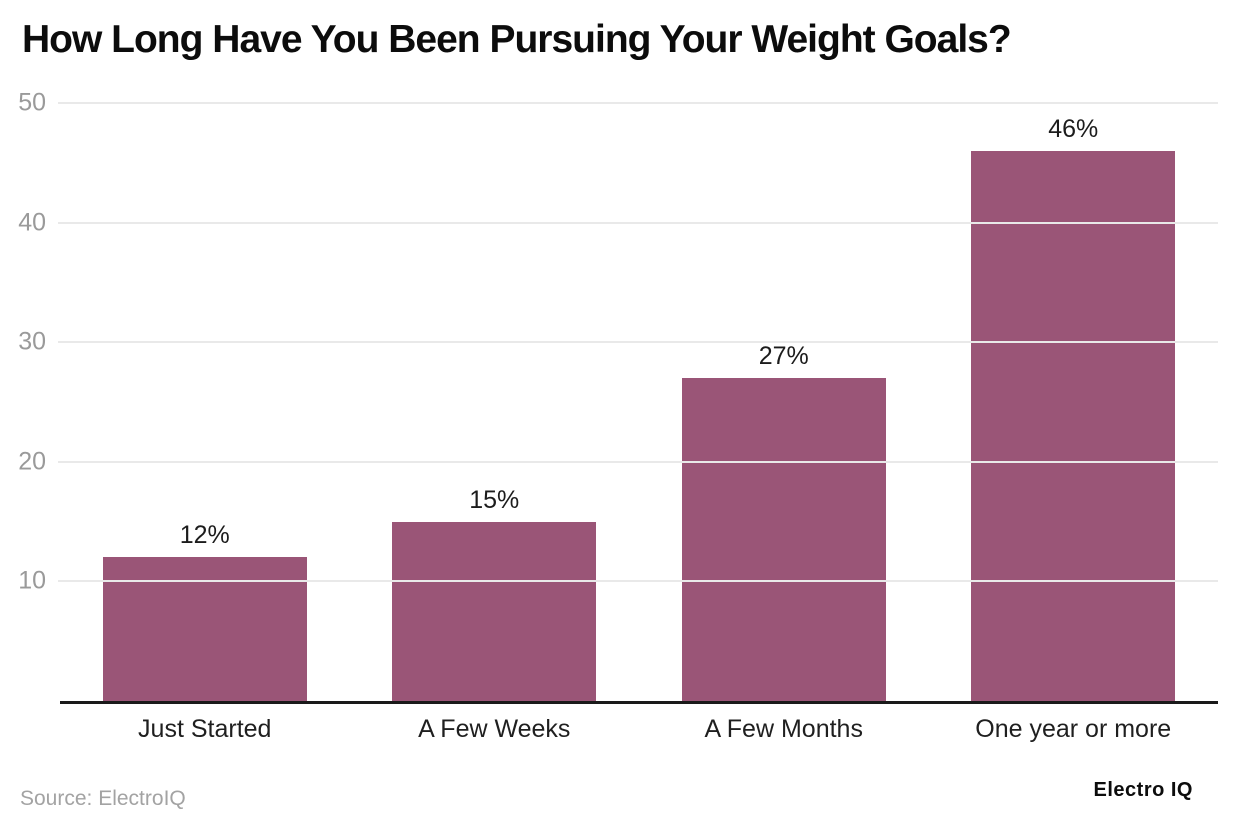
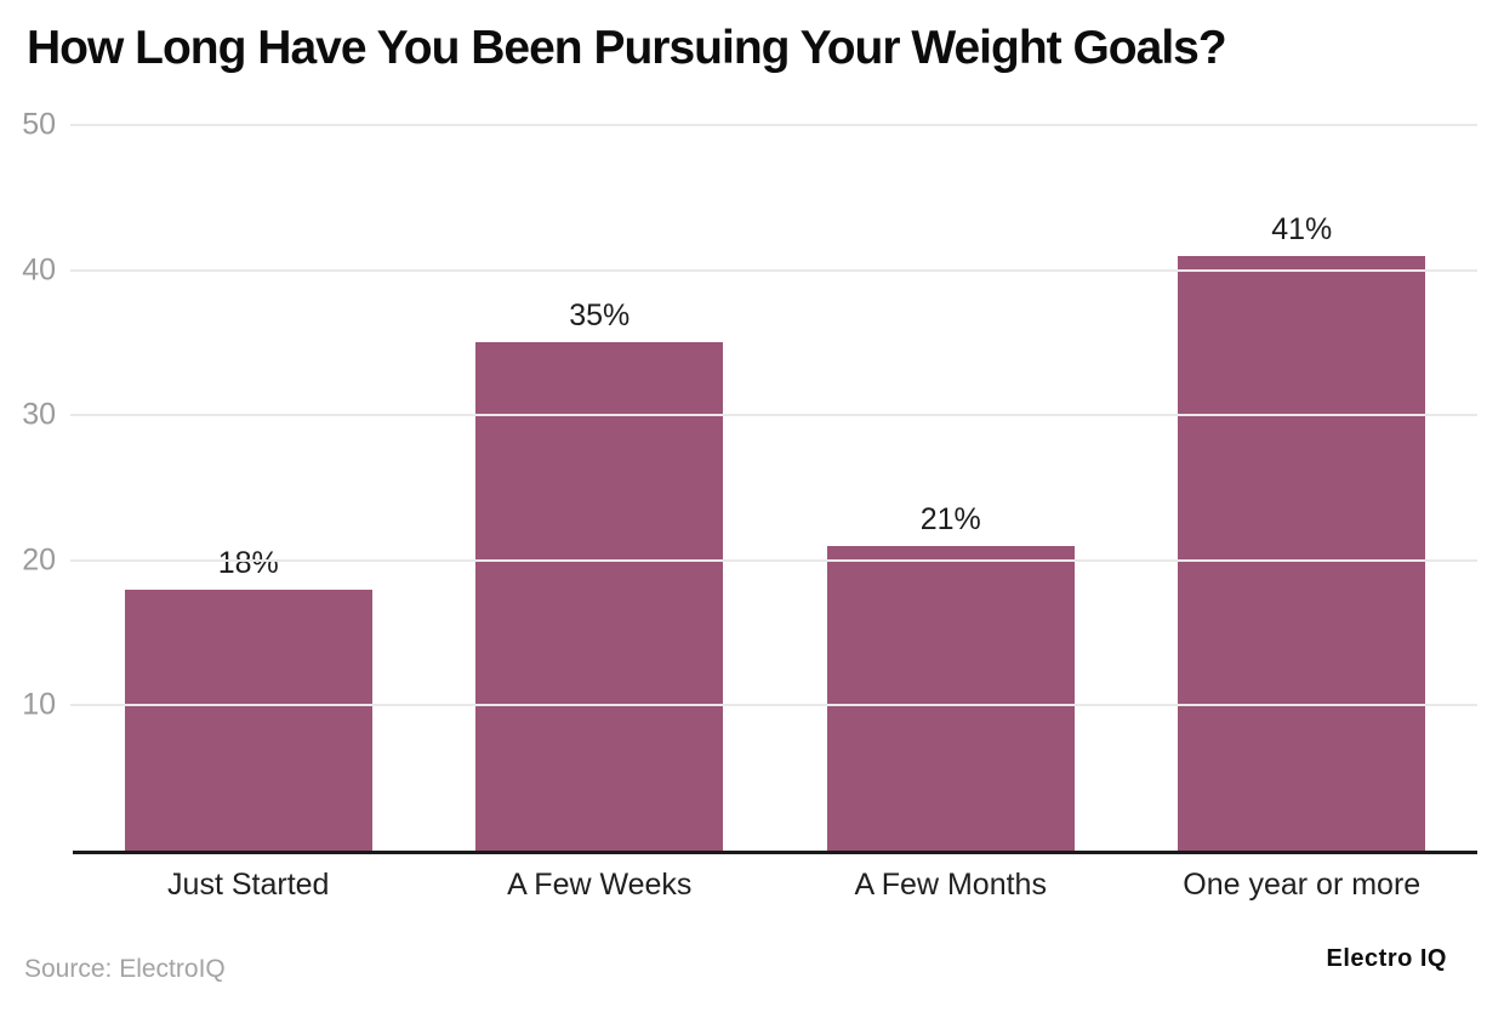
Just Started: 12% -> 18%
A Few Weeks: 15% -> 35%
A Few Months: 27% -> 21%
One year or more: 46% -> 41%
